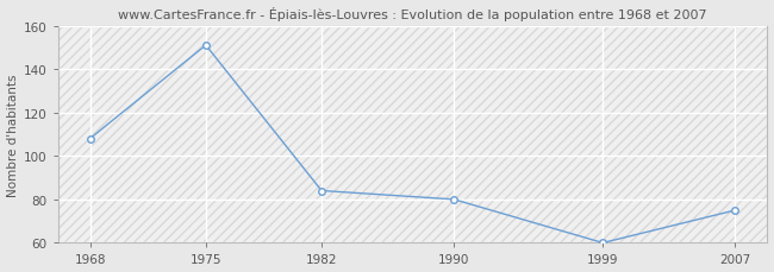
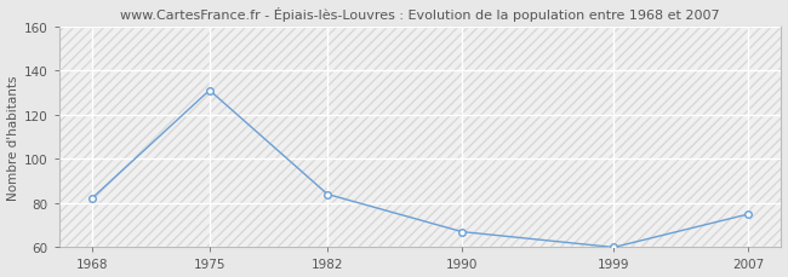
1968: 108 -> 82
1975: 151 -> 131
1990: 80 -> 67
